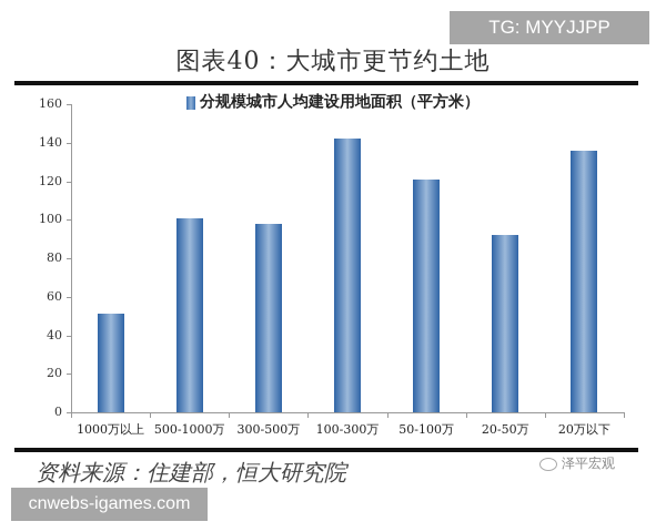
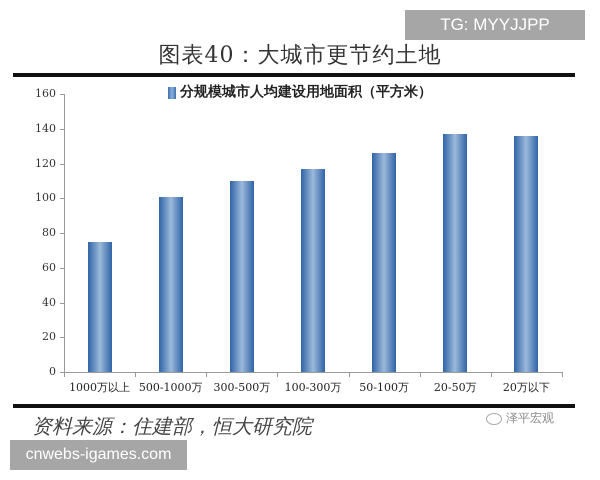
1000万以上: 51 -> 75
300-500万: 98 -> 110
100-300万: 142 -> 117
50-100万: 121 -> 126
20-50万: 92 -> 137
